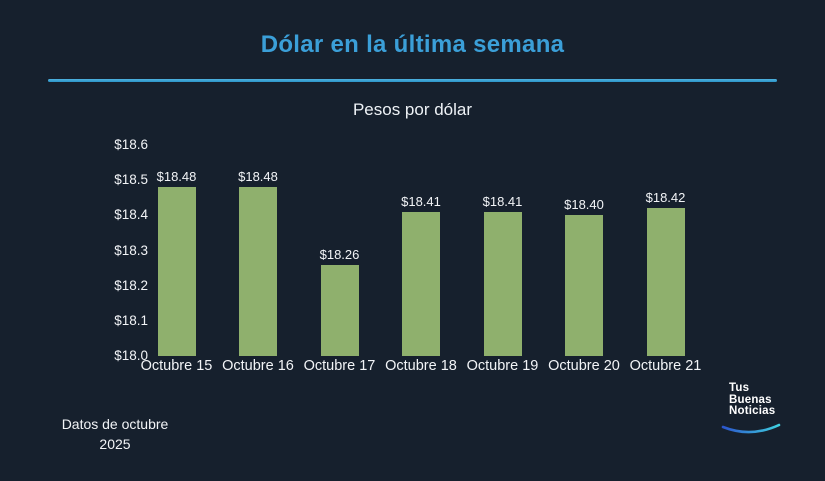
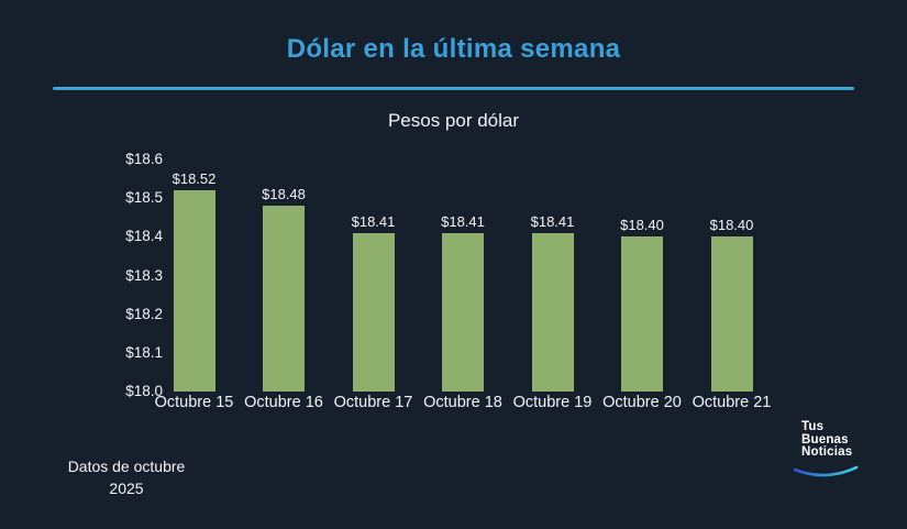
Octubre 15: $18.48 -> $18.52
Octubre 17: $18.26 -> $18.41
Octubre 21: $18.42 -> $18.40
